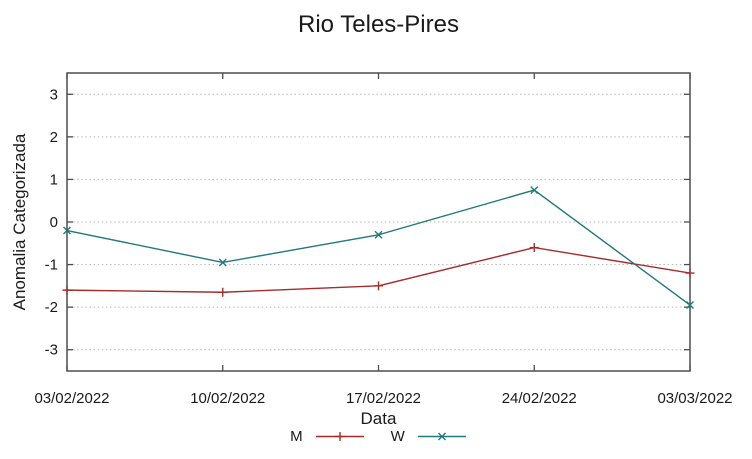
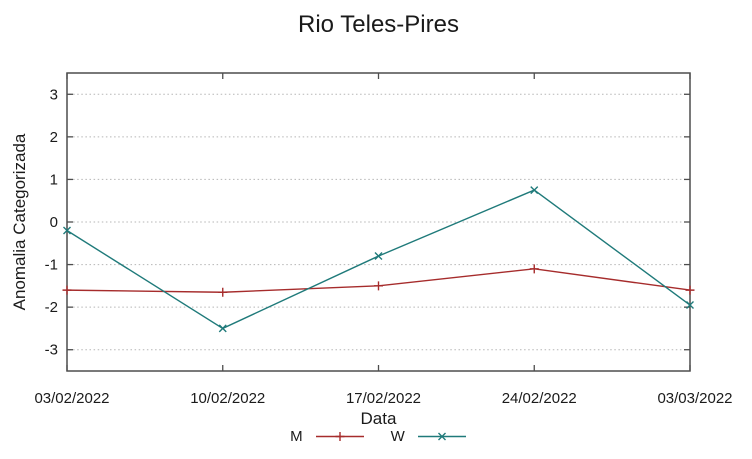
W/10/02/2022: -0.9 -> -2.5
W/17/02/2022: -0.3 -> -0.8
M/24/02/2022: -0.6 -> -1.1
M/03/03/2022: -1.2 -> -1.6
